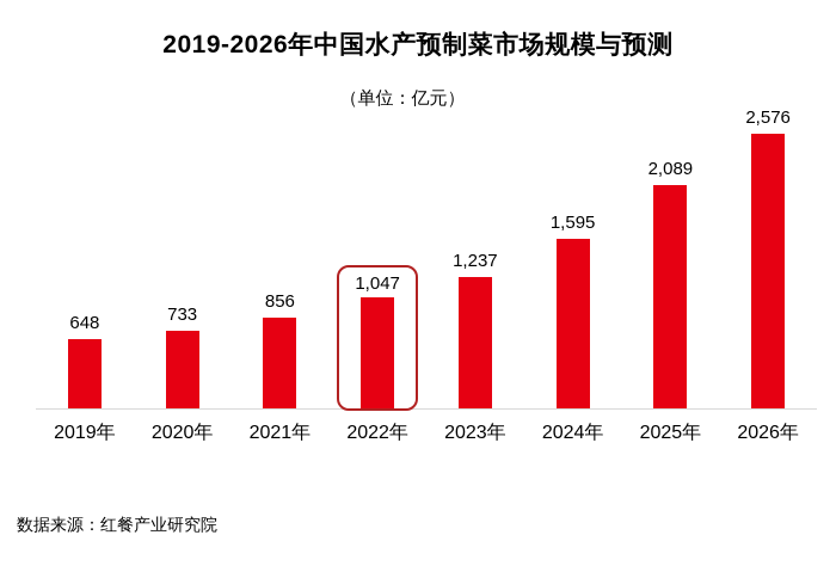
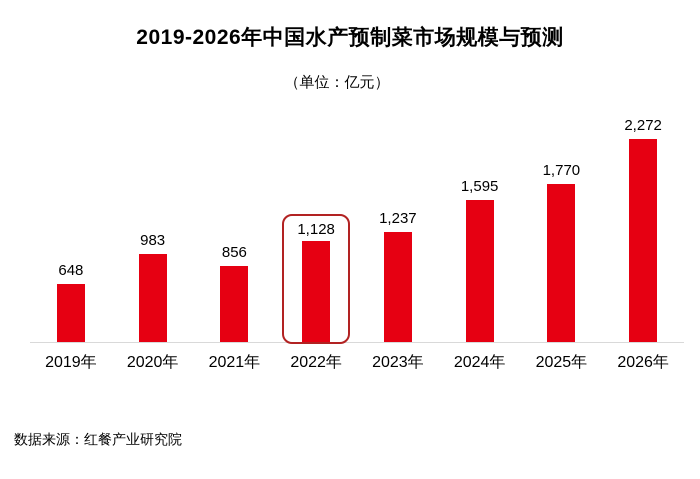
2020年: 733 -> 983
2022年: 1,047 -> 1,128
2025年: 2,089 -> 1,770
2026年: 2,576 -> 2,272
